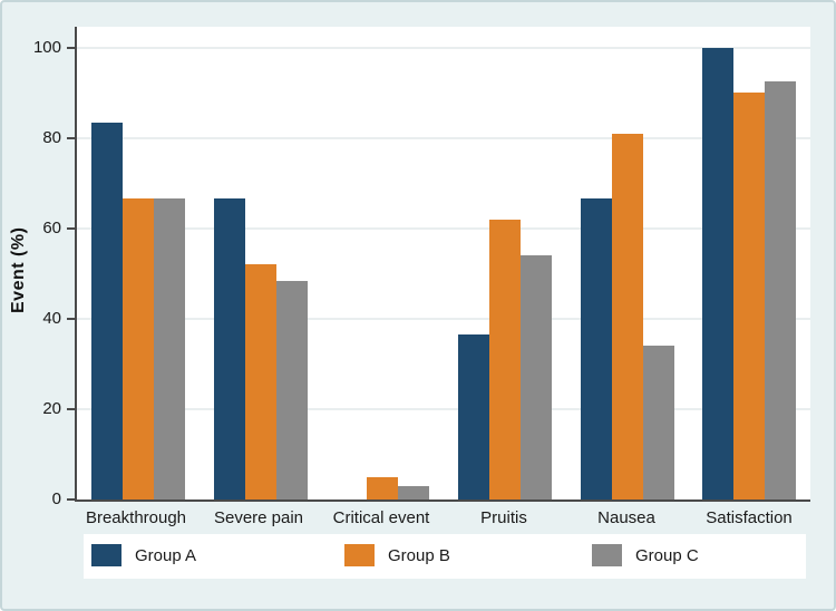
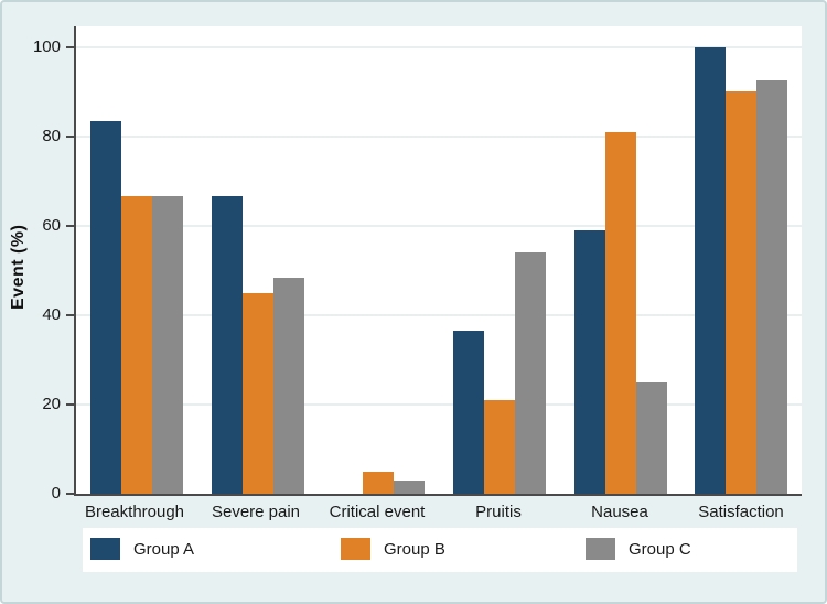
Group B/Severe pain: 52 -> 45
Group B/Pruitis: 62 -> 21
Group A/Nausea: 67 -> 59
Group C/Nausea: 34 -> 25
